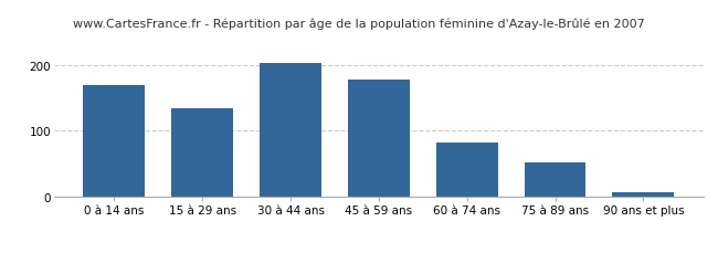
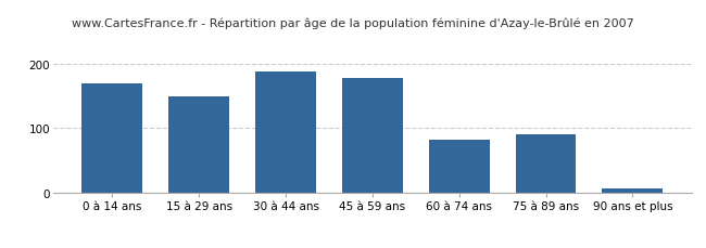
15 à 29 ans: 135 -> 150
30 à 44 ans: 203 -> 188
75 à 89 ans: 52 -> 90
